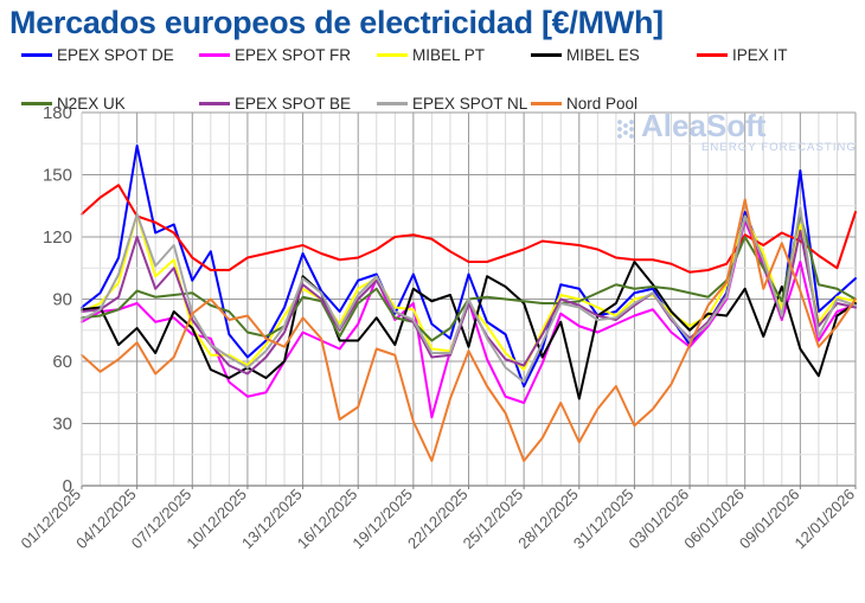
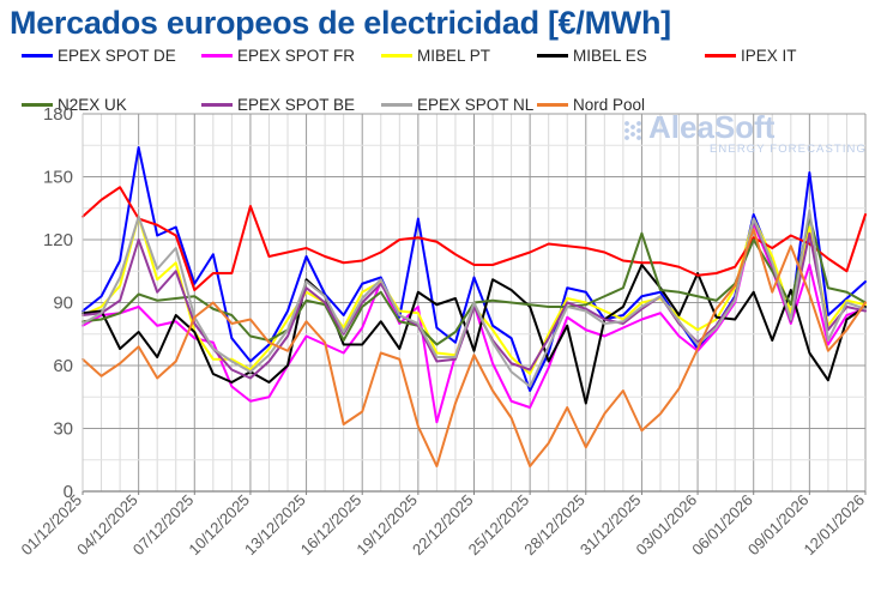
IPEX IT/07/12/2025: 110 -> 96
IPEX IT/10/12/2025: 110 -> 136
EPEX SPOT DE/19/12/2025: 102 -> 130
N2EX UK/31/12/2025: 95 -> 123
MIBEL ES/03/01/2026: 75 -> 104
Nord Pool/06/01/2026: 138 -> 125
